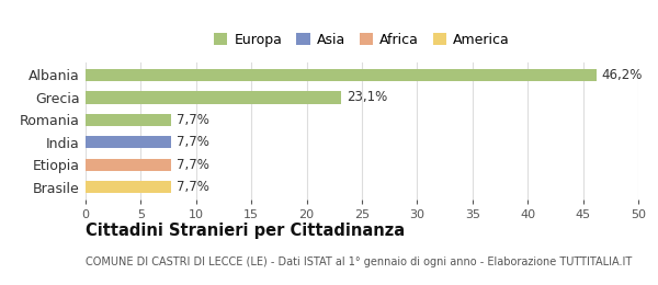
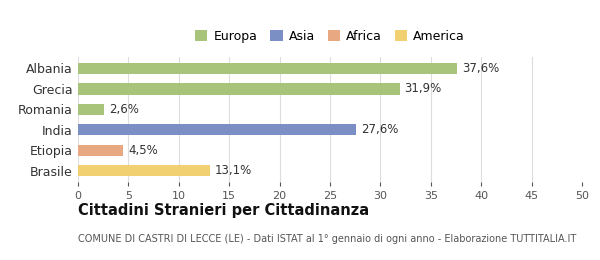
Albania: 46,2% -> 37,6%
Grecia: 23,1% -> 31,9%
Romania: 7,7% -> 2,6%
India: 7,7% -> 27,6%
Etiopia: 7,7% -> 4,5%
Brasile: 7,7% -> 13,1%
